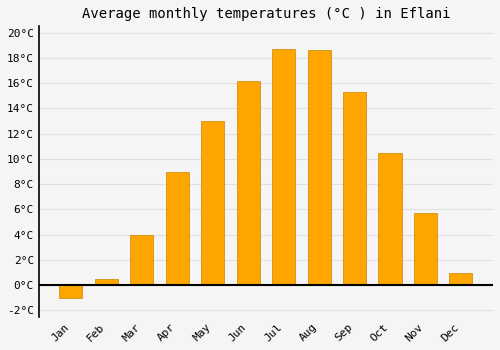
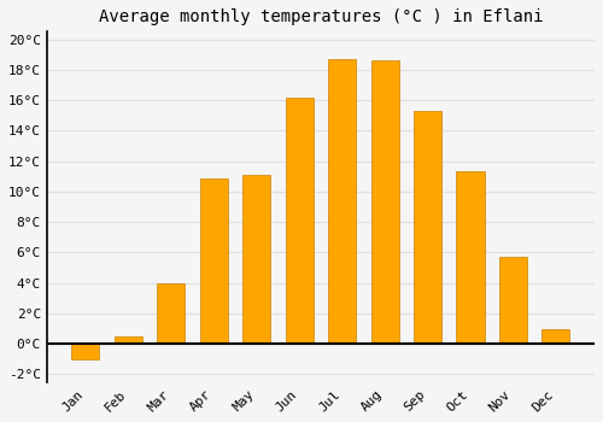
Apr: 9.0°C -> 10.9°C
May: 13.0°C -> 11.1°C
Oct: 10.5°C -> 11.3°C
